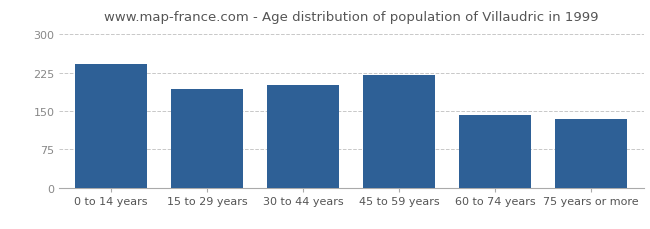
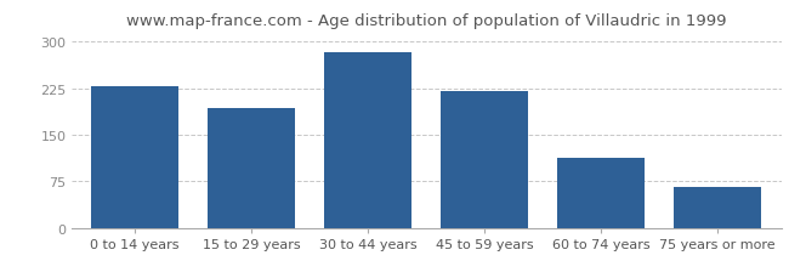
0 to 14 years: 242 -> 228
30 to 44 years: 200 -> 283
60 to 74 years: 142 -> 113
75 years or more: 134 -> 65
